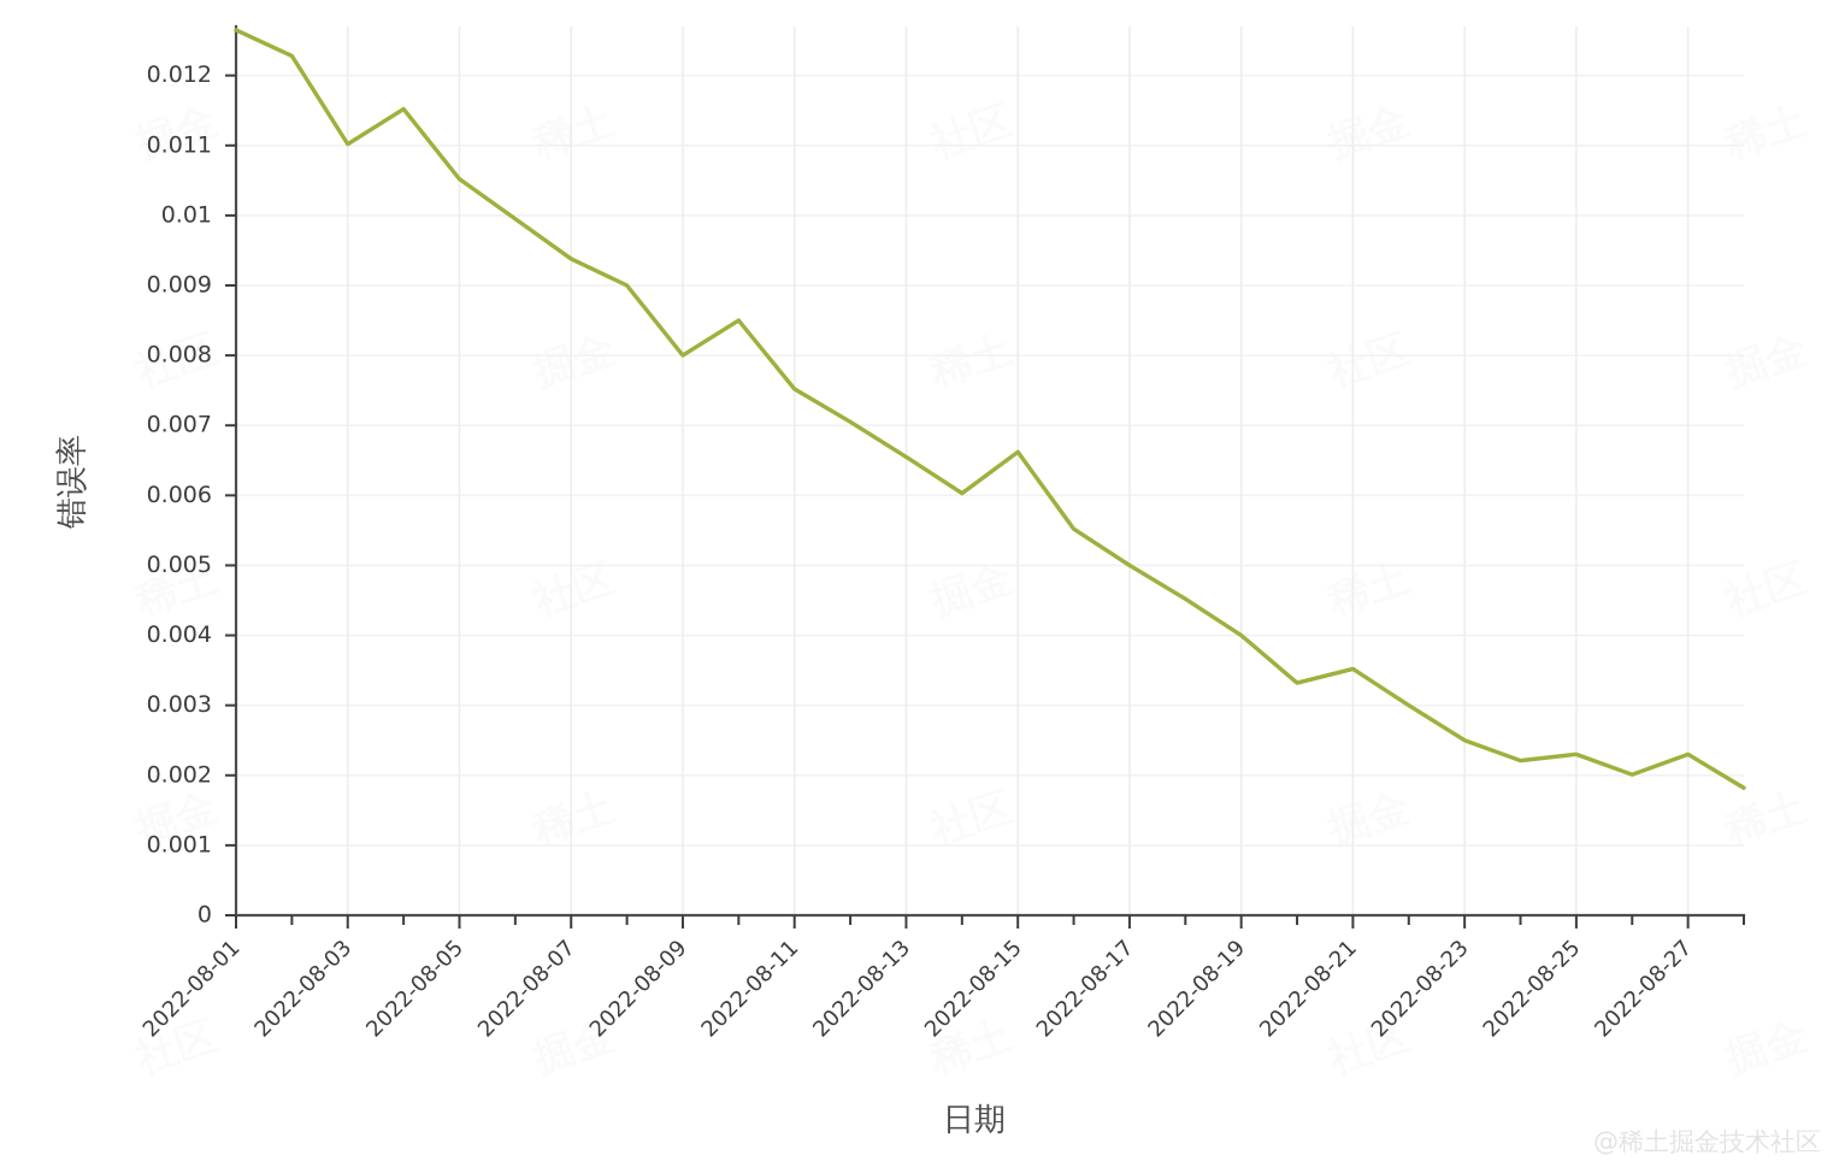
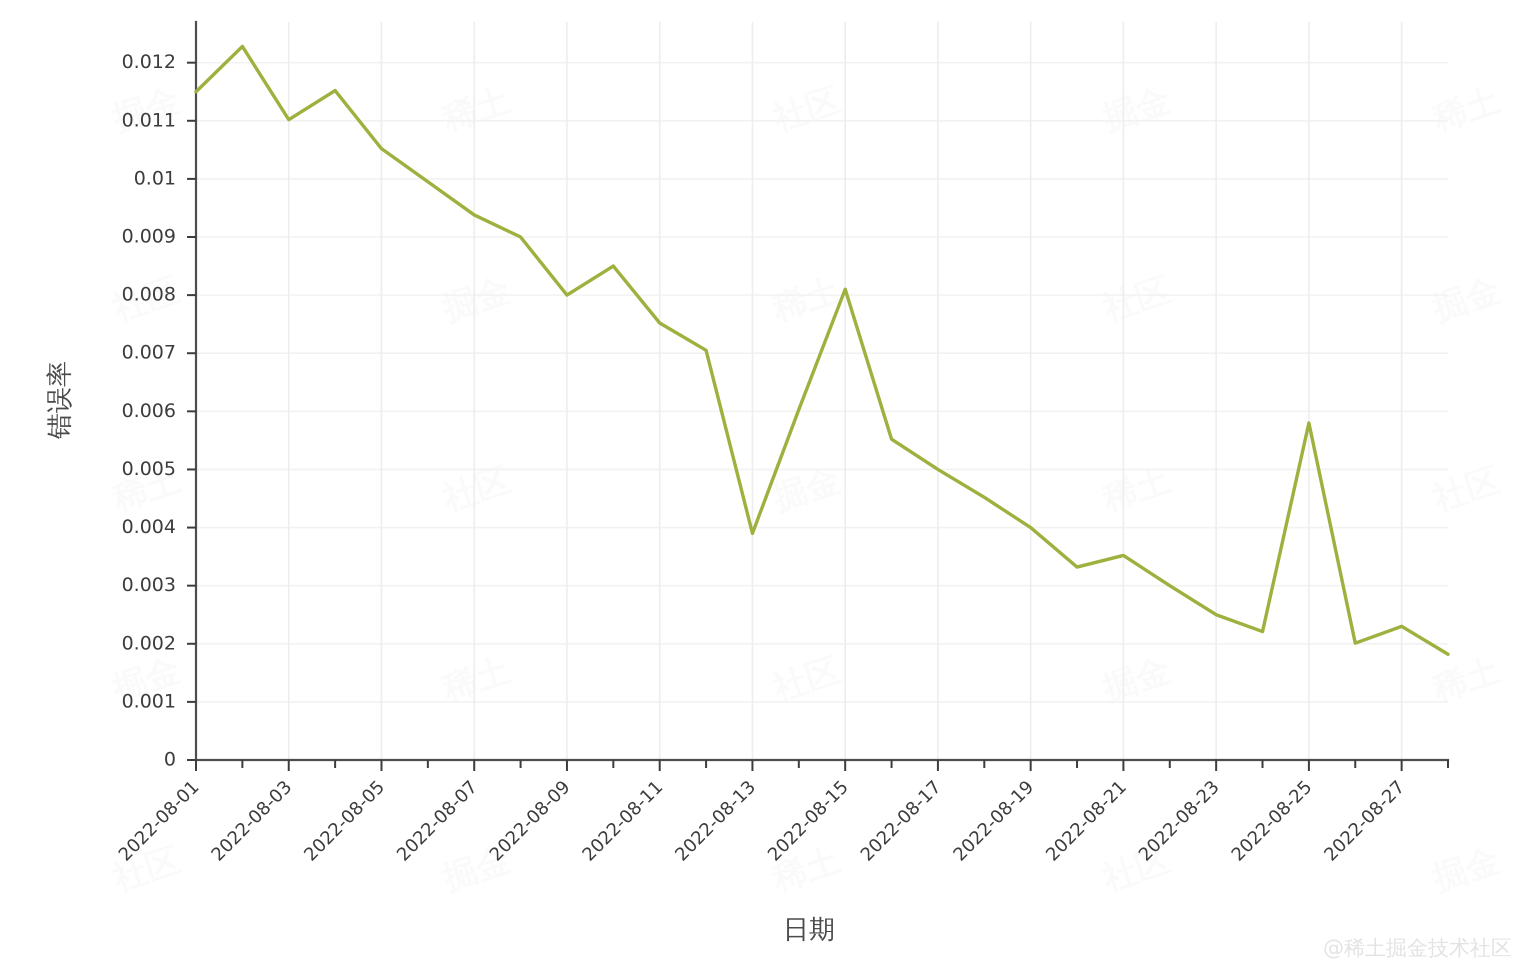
2022-08-01: 0.0126 -> 0.0115
2022-08-13: 0.0066 -> 0.0039
2022-08-15: 0.0066 -> 0.0081
2022-08-25: 0.0023 -> 0.0058
